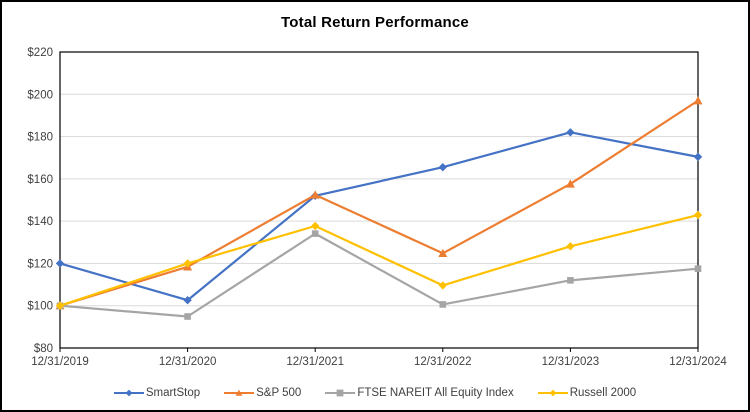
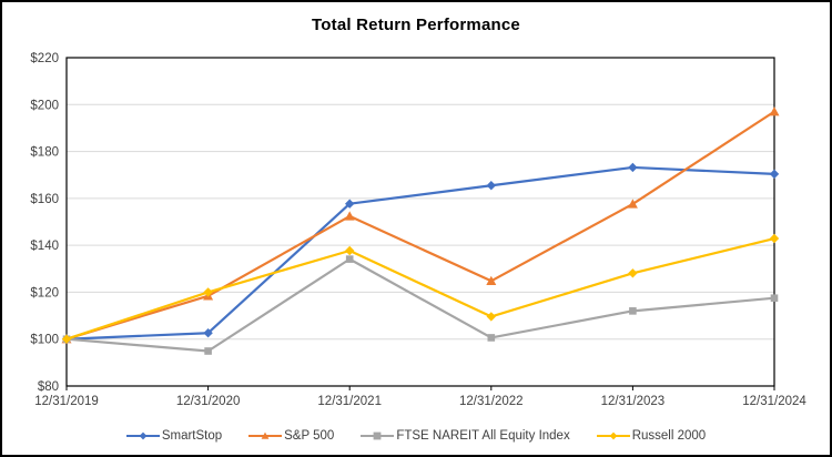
SmartStop/12/31/2019: $120 -> $100
SmartStop/12/31/2021: $152 -> $158
SmartStop/12/31/2023: $182 -> $173
